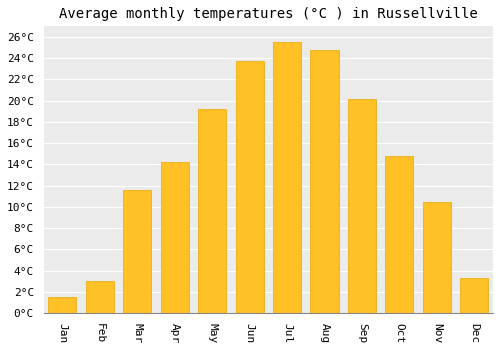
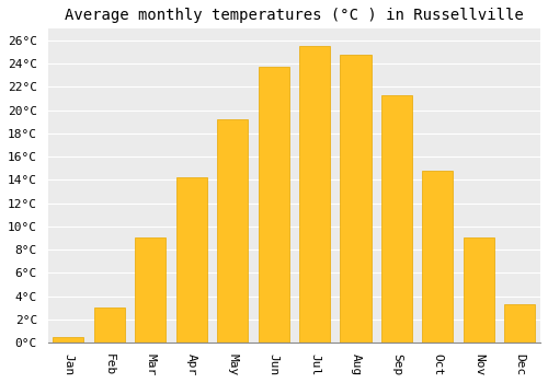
Jan: 1.5°C -> 0.5°C
Mar: 11.6°C -> 9.0°C
Sep: 20.2°C -> 21.3°C
Nov: 10.5°C -> 9.0°C
